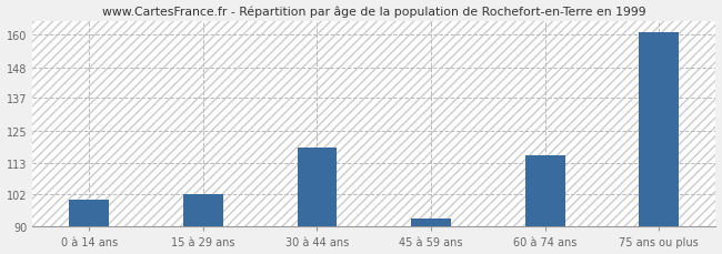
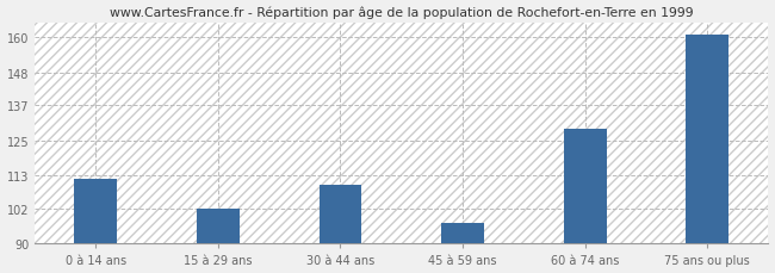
0 à 14 ans: 100 -> 112
30 à 44 ans: 119 -> 110
45 à 59 ans: 93 -> 97
60 à 74 ans: 116 -> 129
